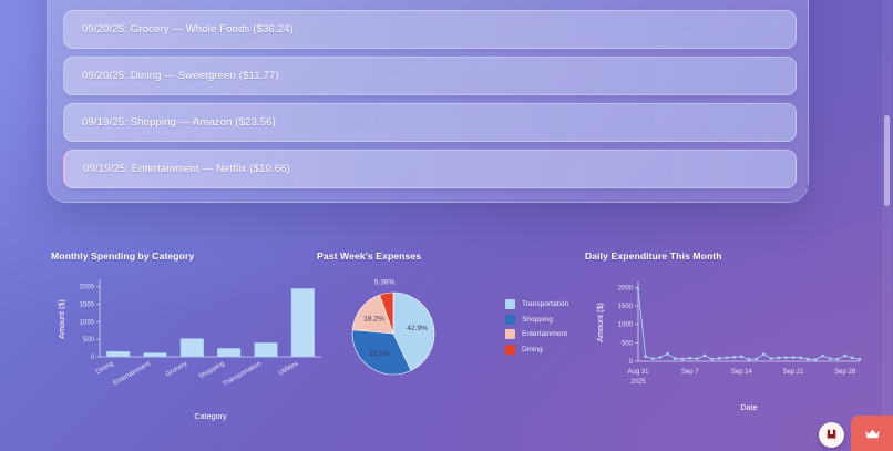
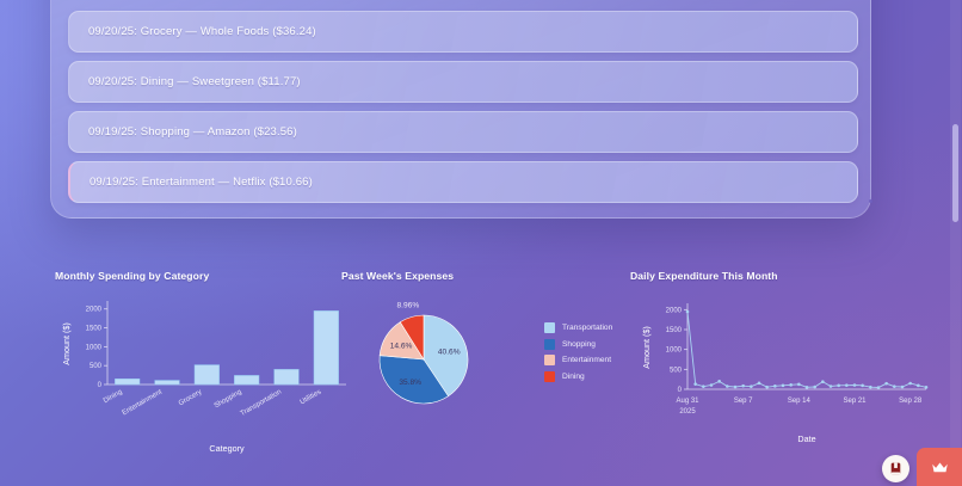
Past Week's Expenses/Transportation: 42.9% -> 40.6%
Past Week's Expenses/Shopping: 33.5% -> 35.8%
Past Week's Expenses/Entertainment: 18.2% -> 14.6%
Past Week's Expenses/Dining: 5.36% -> 8.96%
